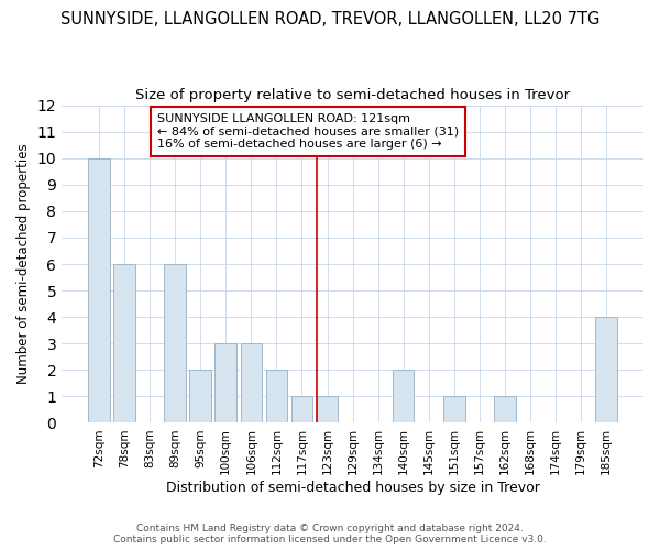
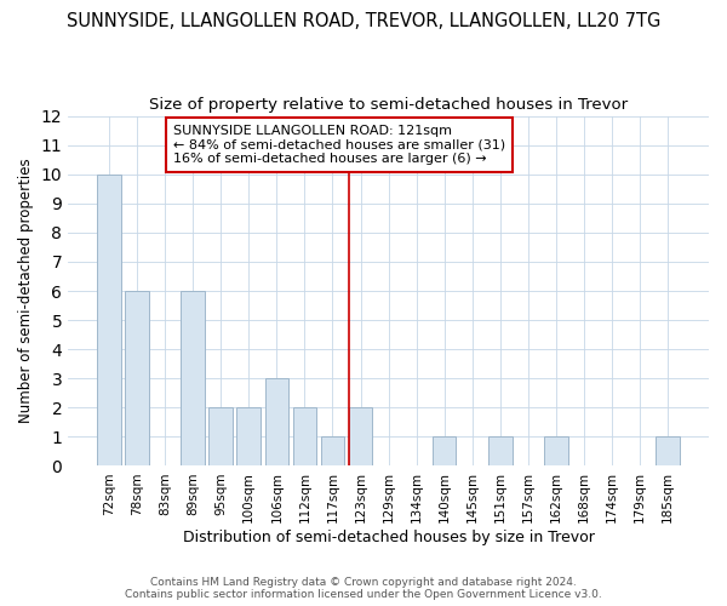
100sqm: 3 -> 2
123sqm: 1 -> 2
140sqm: 2 -> 1
185sqm: 4 -> 1
